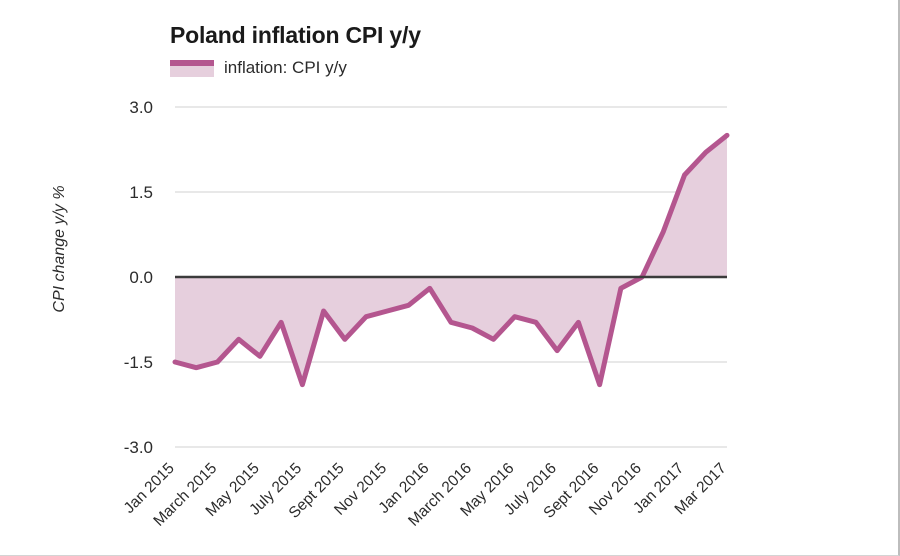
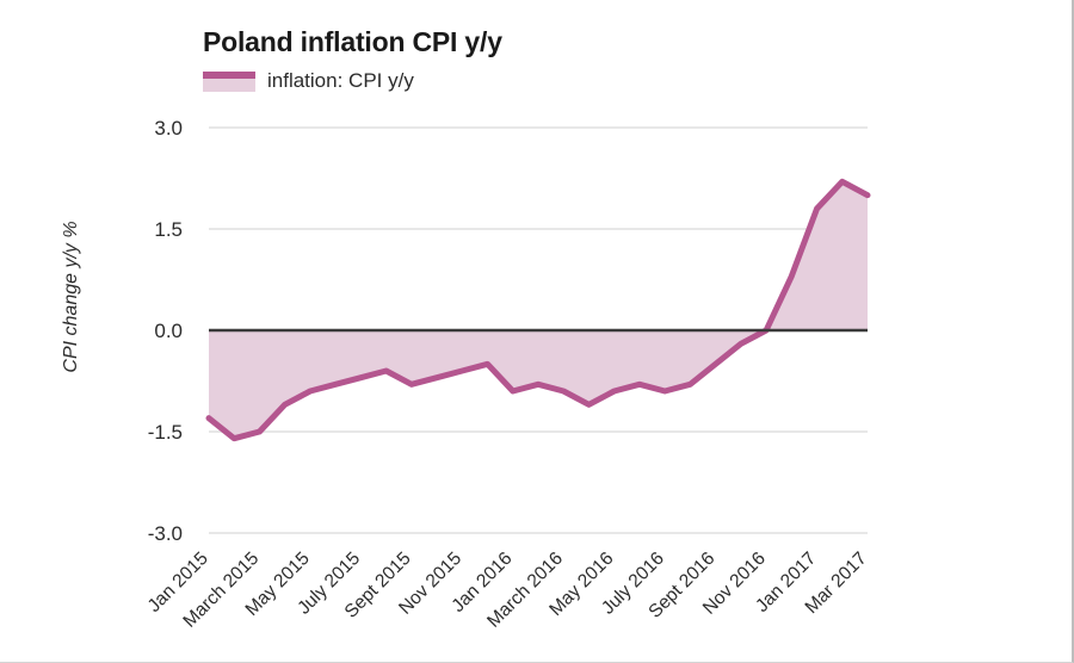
Jan 2015: -1.5 -> -1.3
May 2015: -1.4 -> -0.9
July 2015: -1.9 -> -0.7
Sept 2015: -1.1 -> -0.8
Jan 2016: -0.2 -> -0.9
May 2016: -0.7 -> -0.9
July 2016: -1.3 -> -0.9
Sept 2016: -1.9 -> -0.5
Mar 2017: 2.5 -> 2.0
